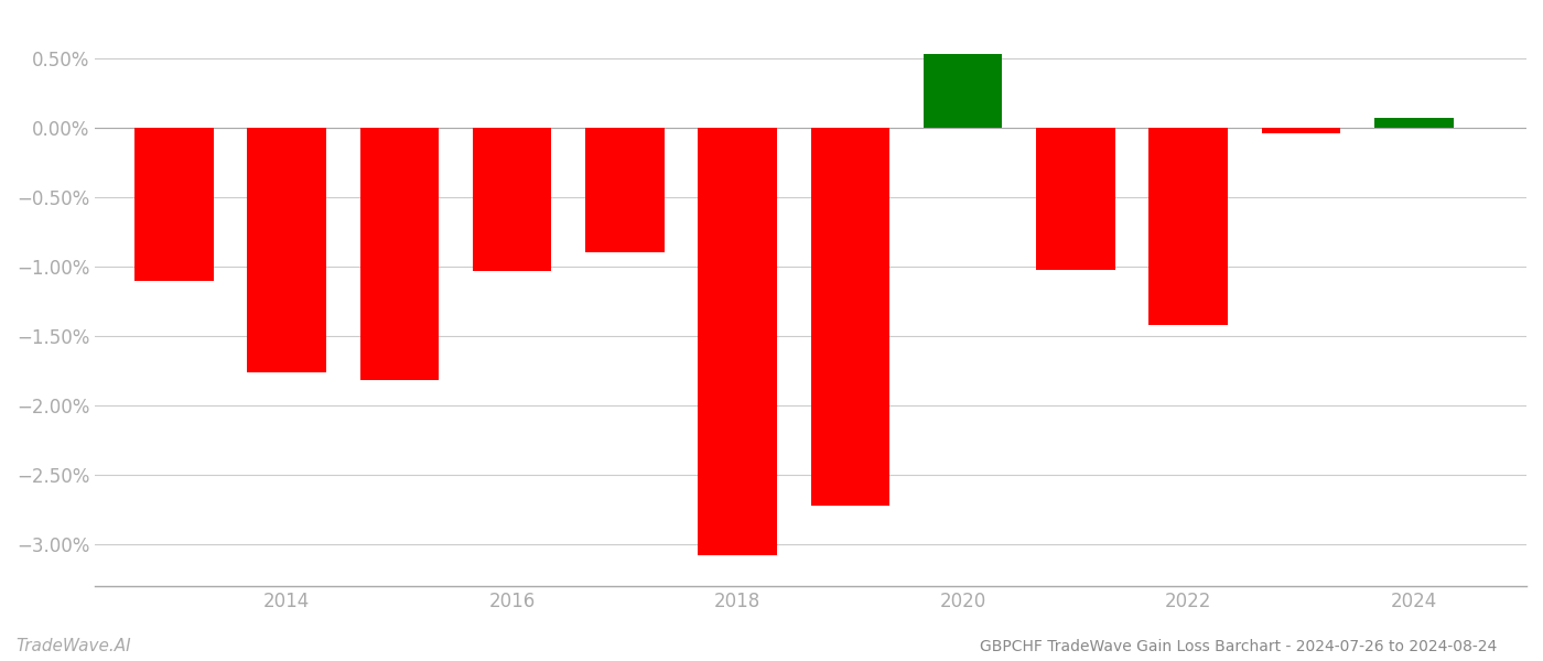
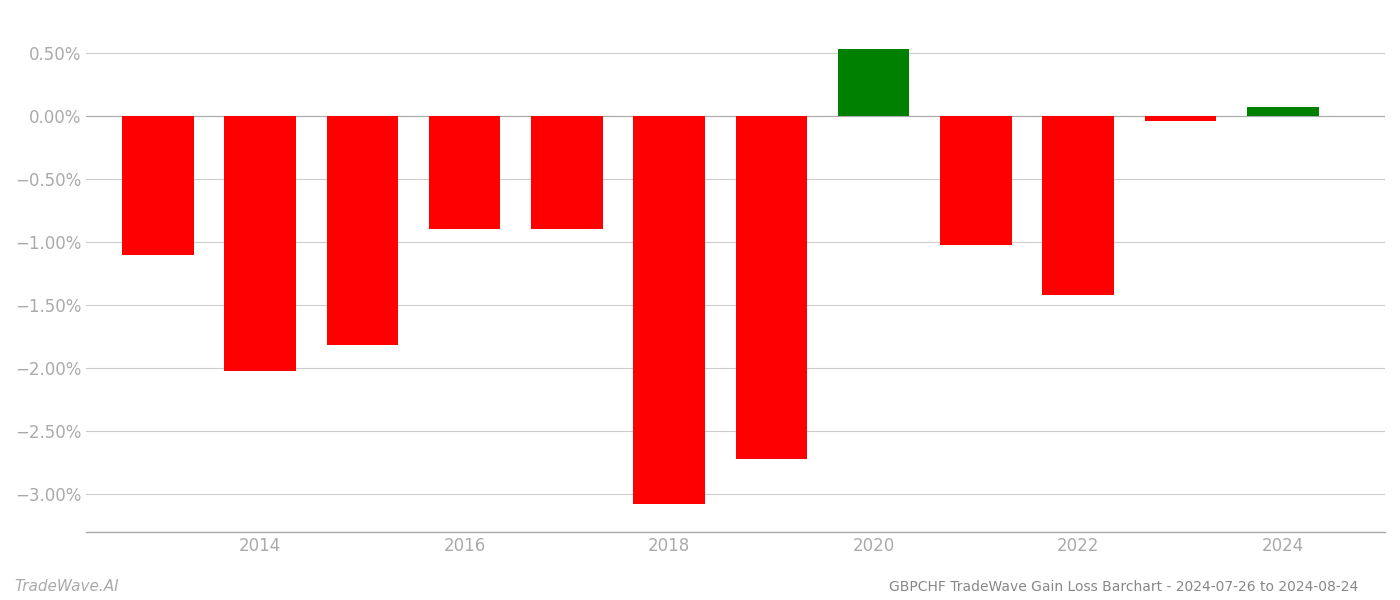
2014: -1.76% -> -2.02%
2016: -1.03% -> -0.90%
